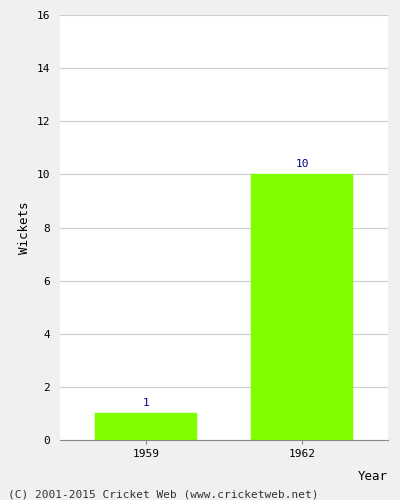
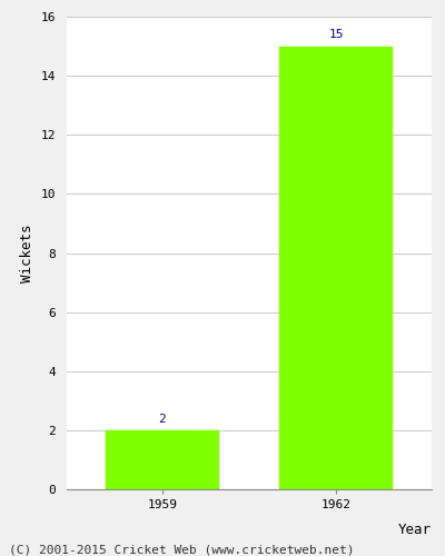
1959: 1 -> 2
1962: 10 -> 15
